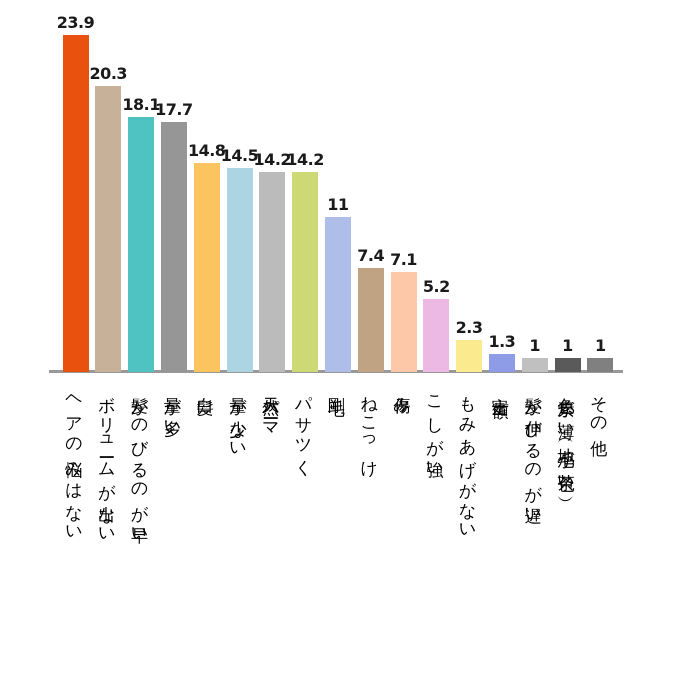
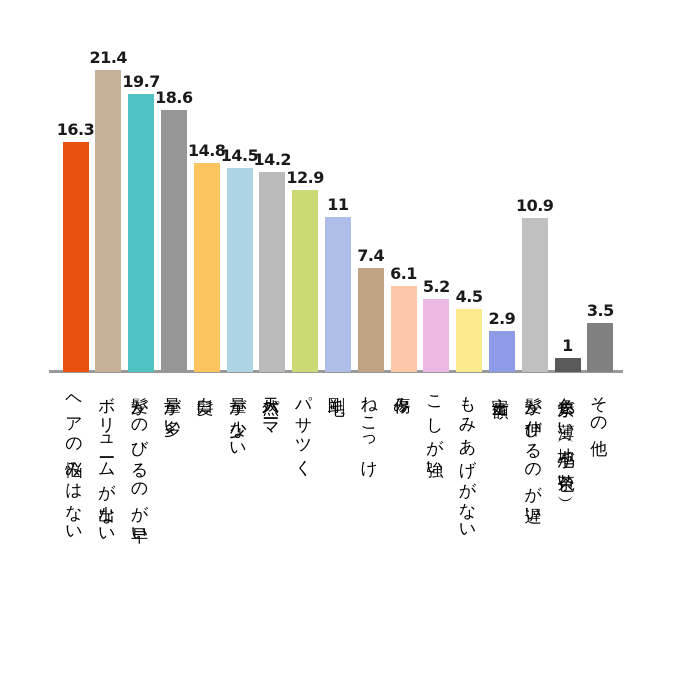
ヘアの悩みはない: 23.9 -> 16.3
ボリュームが出ない: 20.3 -> 21.4
髪がのびるのが早い: 18.1 -> 19.7
量が多い: 17.7 -> 18.6
パサツく: 14.2 -> 12.9
傷み: 7.1 -> 6.1
もみあげがない: 2.3 -> 4.5
富士額: 1.3 -> 2.9
髪が伸びるのが遅い: 1 -> 10.9
その他: 1 -> 3.5
